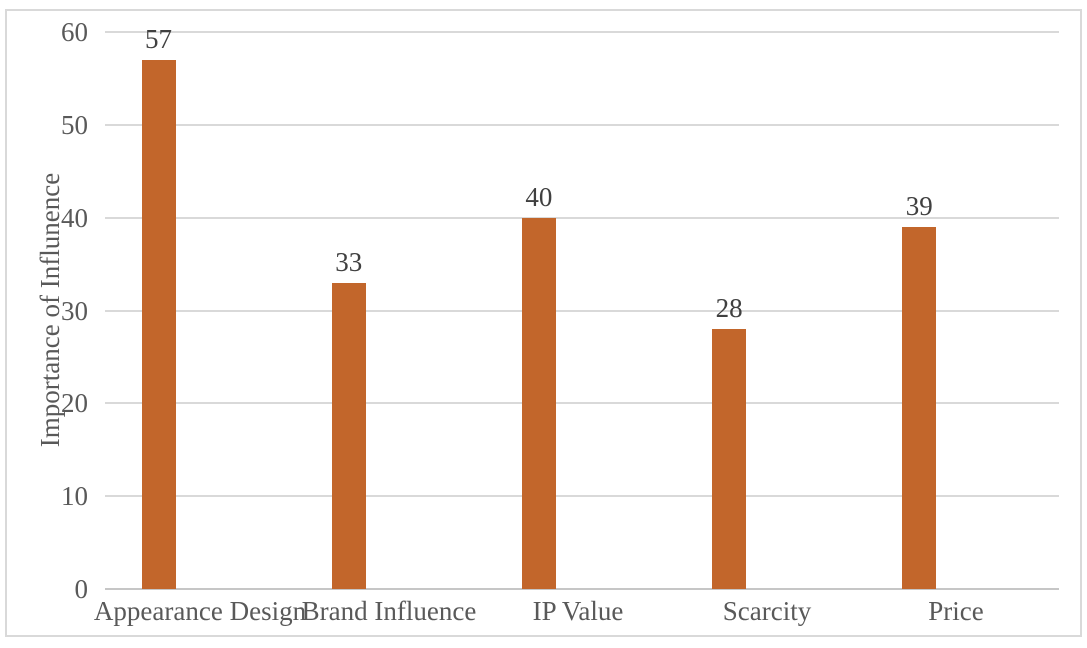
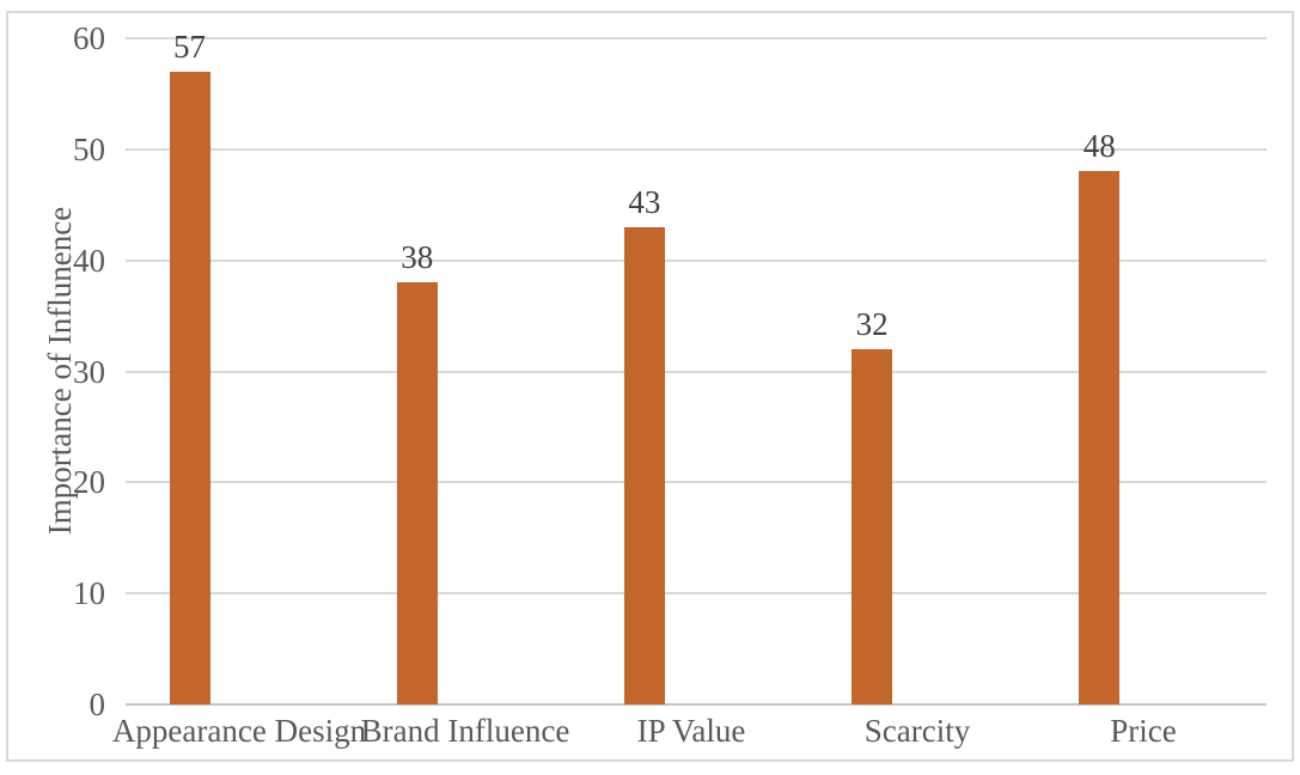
Brand Influence: 33 -> 38
IP Value: 40 -> 43
Scarcity: 28 -> 32
Price: 39 -> 48
